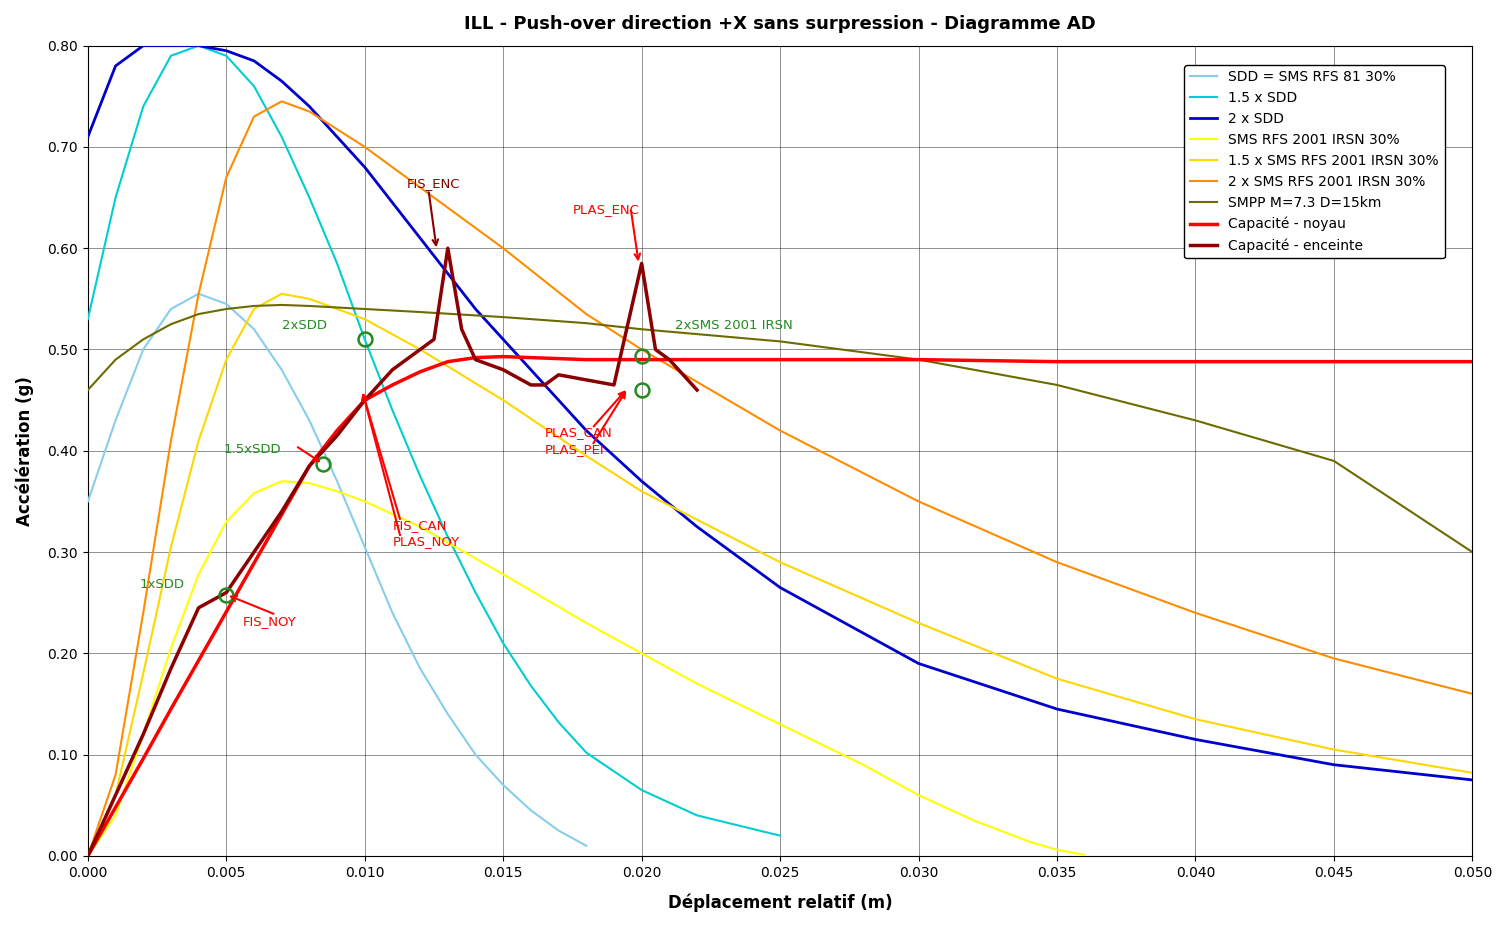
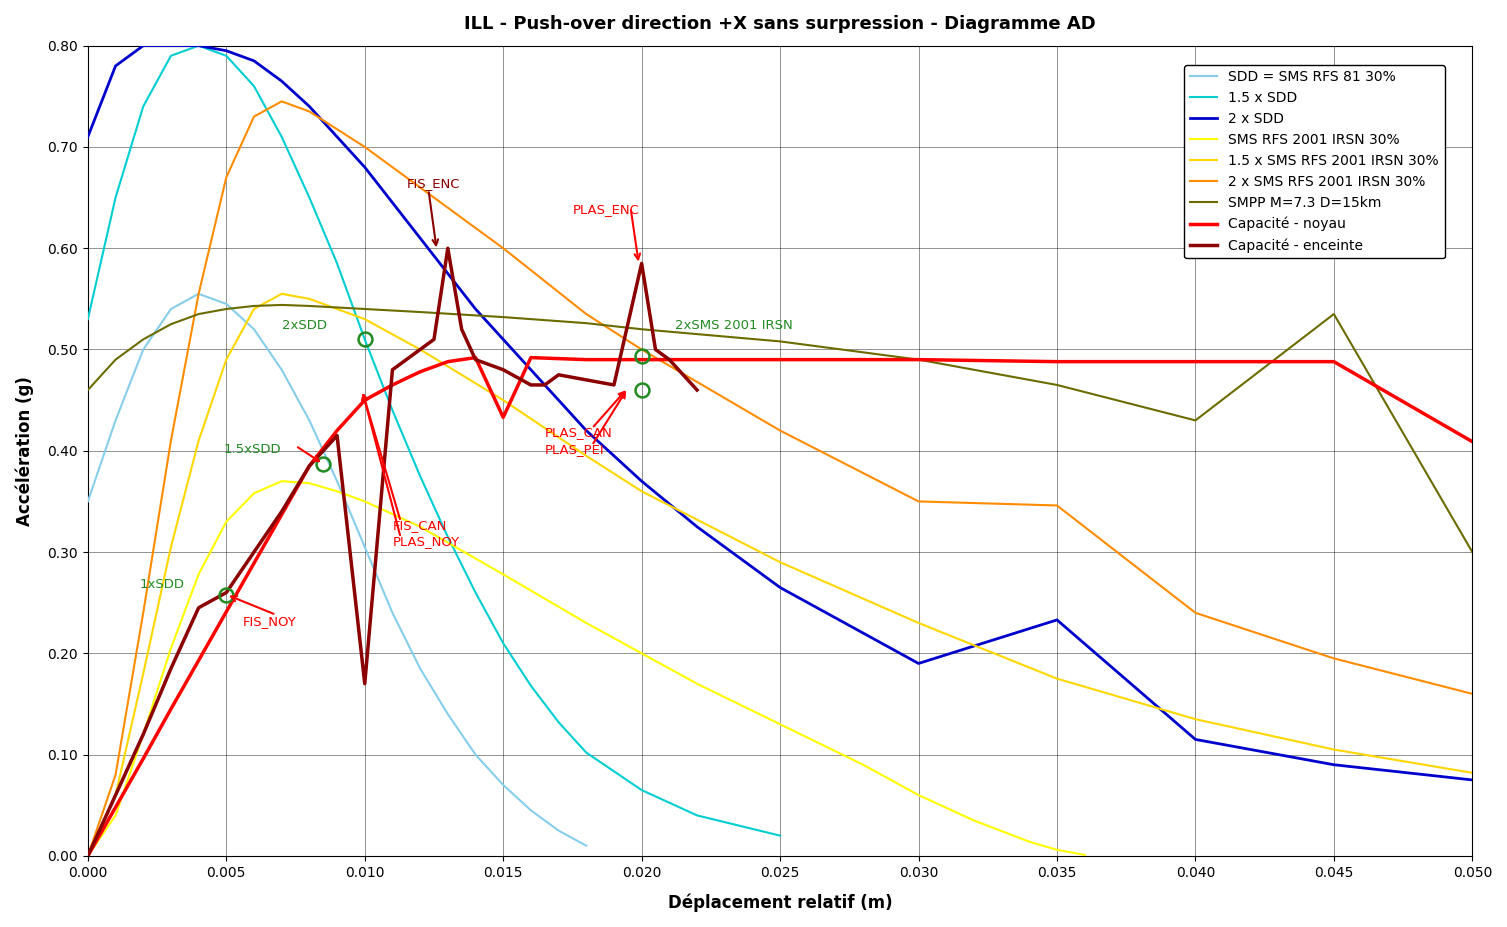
Capacité - enceinte/0.010: 0.450 -> 0.170
Capacité - noyau/0.015: 0.493 -> 0.433
2 x SDD/0.035: 0.145 -> 0.233
2 x SMS RFS 2001 IRSN 30%/0.035: 0.290 -> 0.346
SMPP M=7.3 D=15km/0.045: 0.390 -> 0.535
Capacité - noyau/0.050: 0.488 -> 0.409
